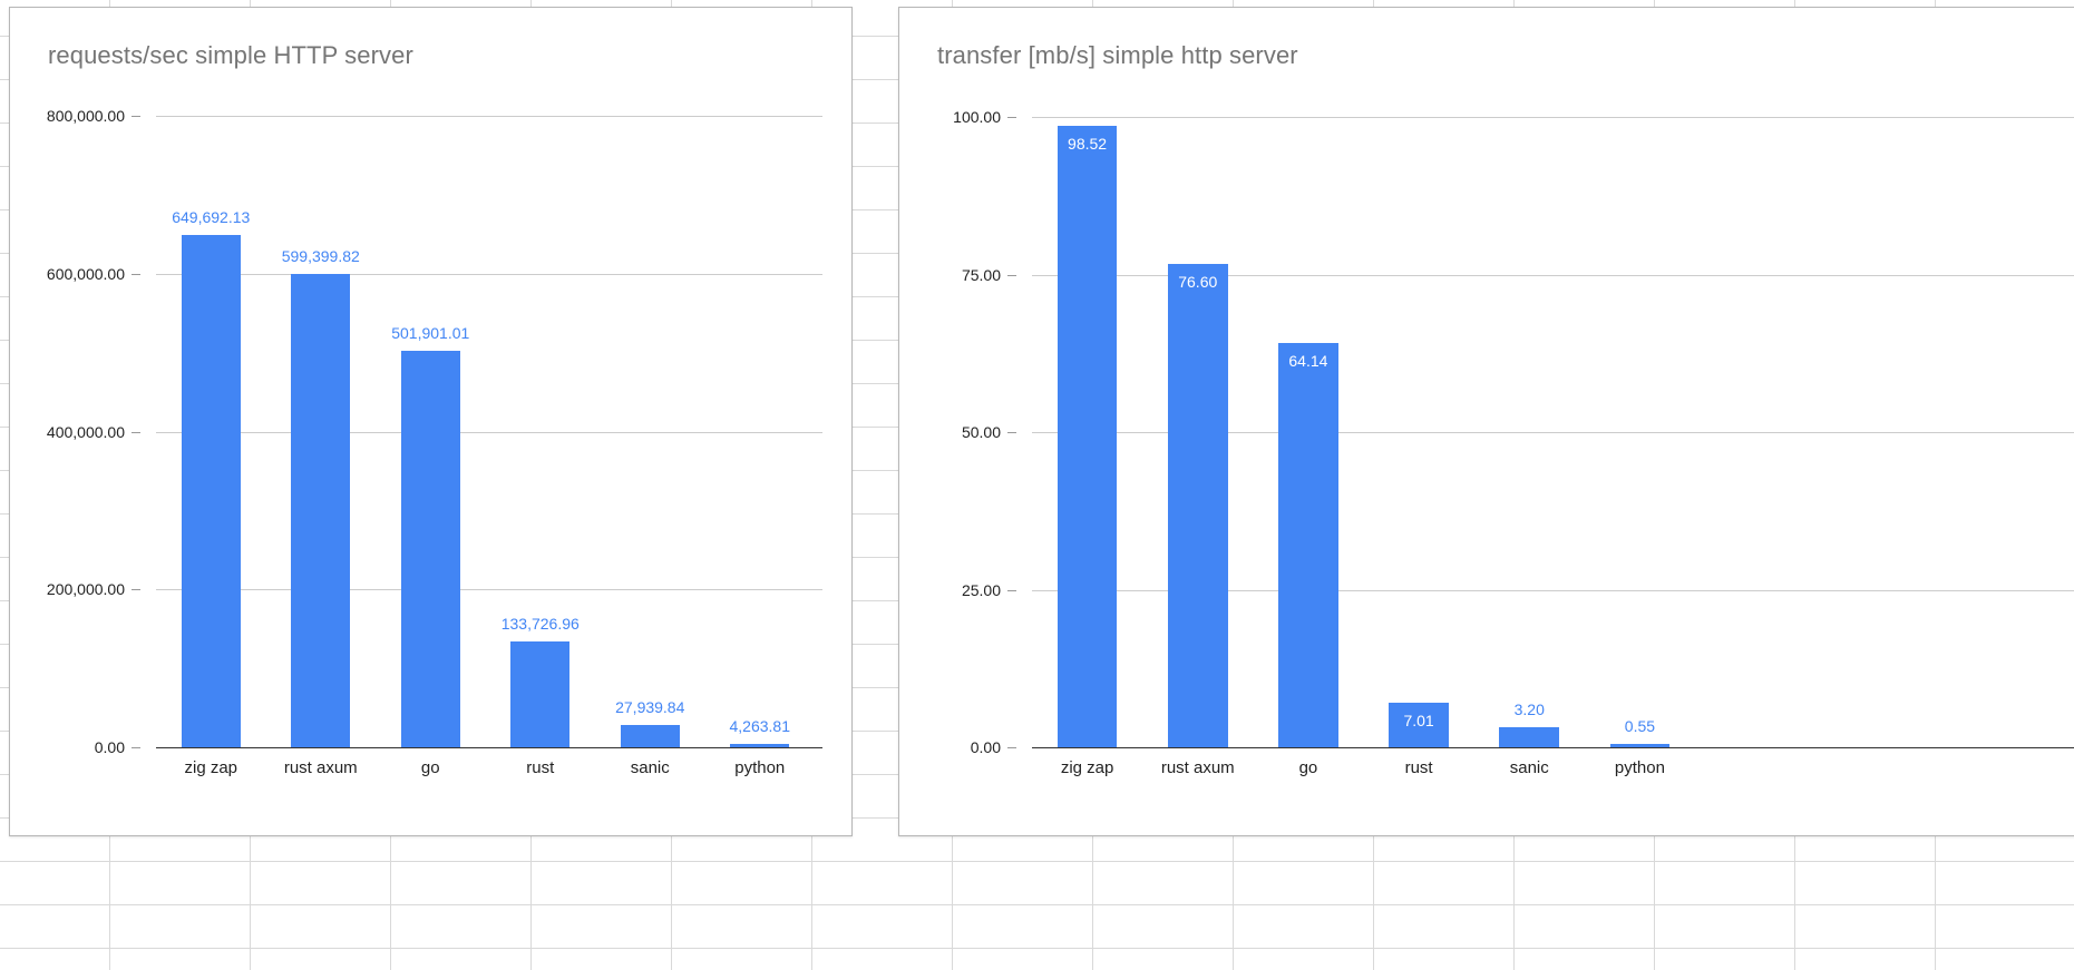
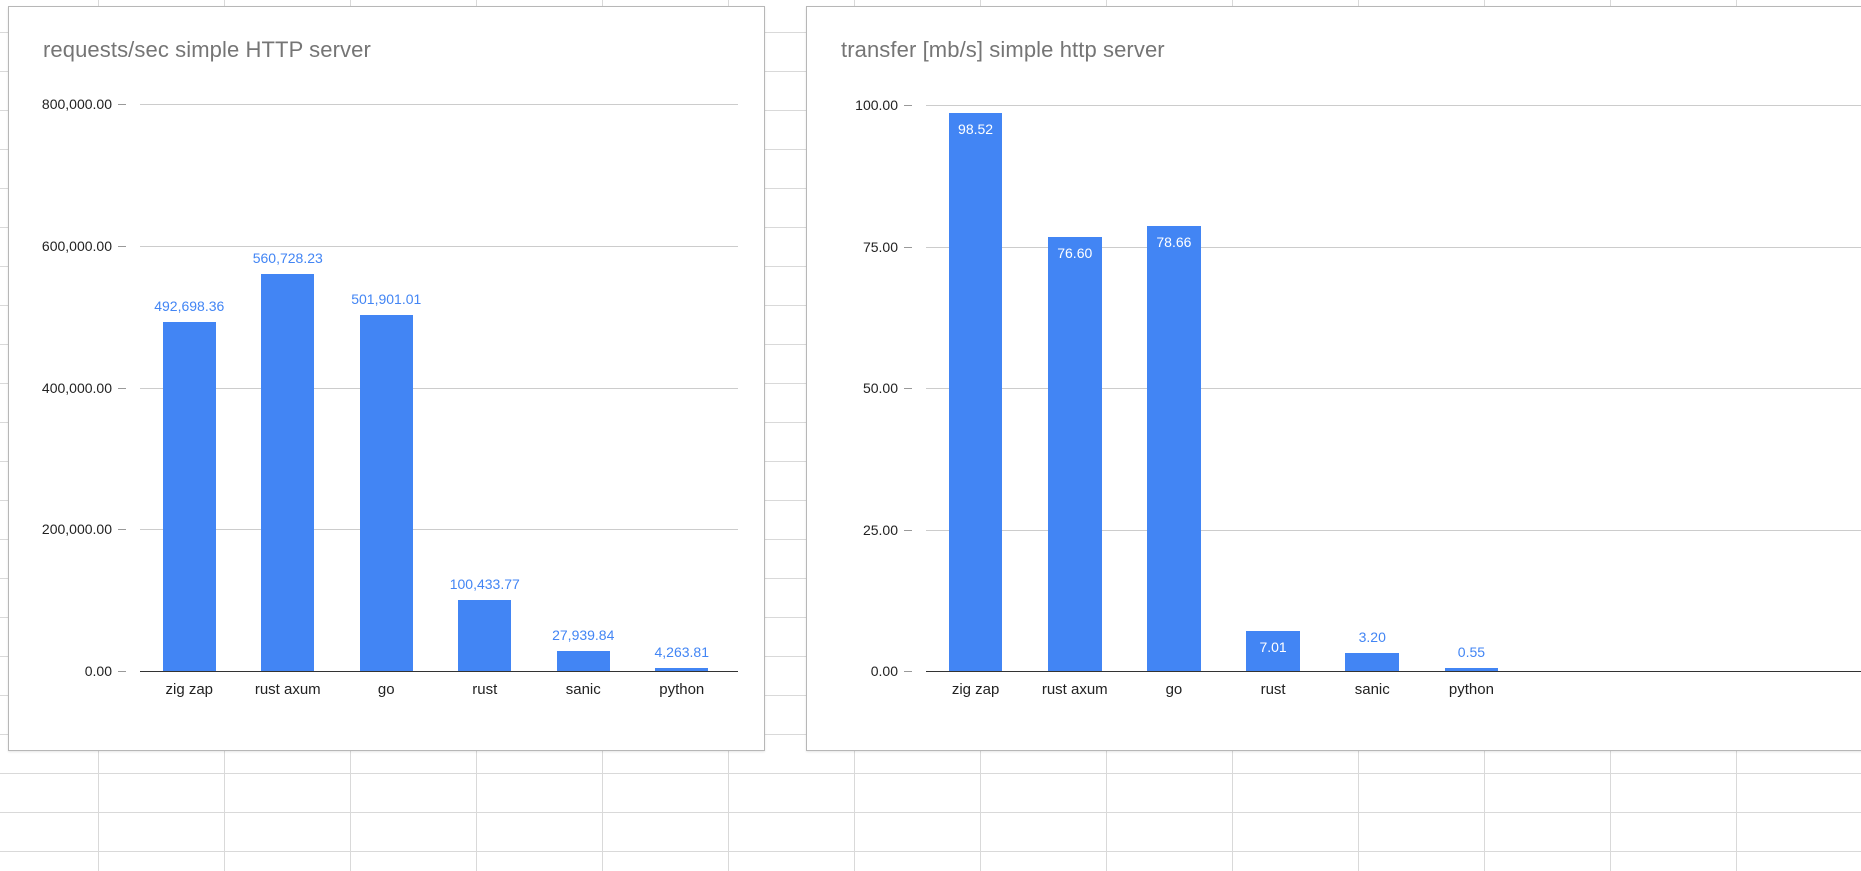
requests/sec simple HTTP server/zig zap: 649,692.13 -> 492,698.36
requests/sec simple HTTP server/rust axum: 599,399.82 -> 560,728.23
requests/sec simple HTTP server/rust: 133,726.96 -> 100,433.77
transfer [mb/s] simple http server/go: 64.14 -> 78.66
